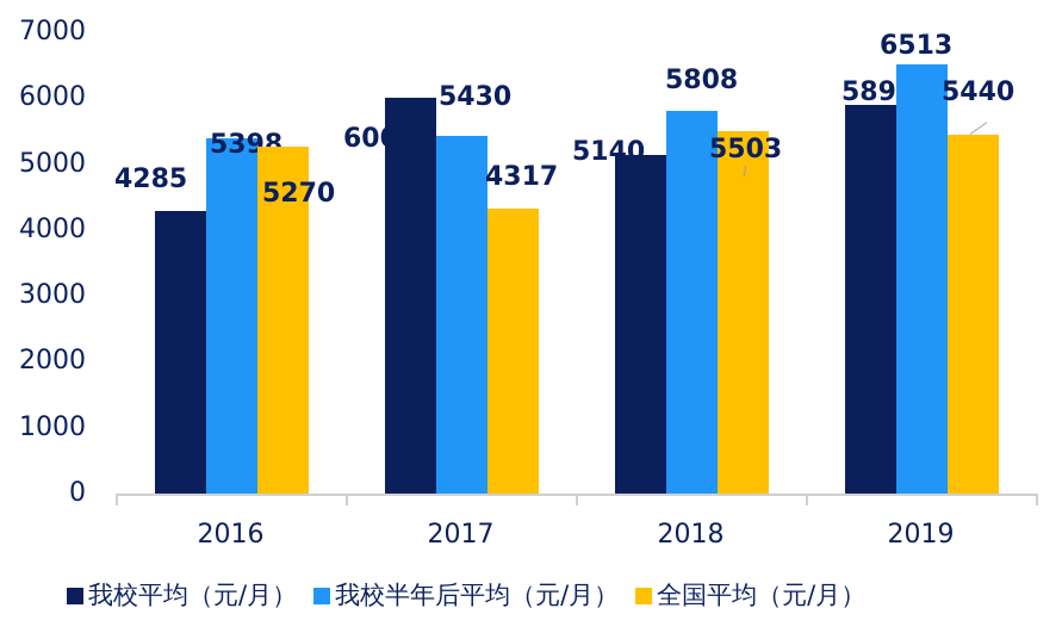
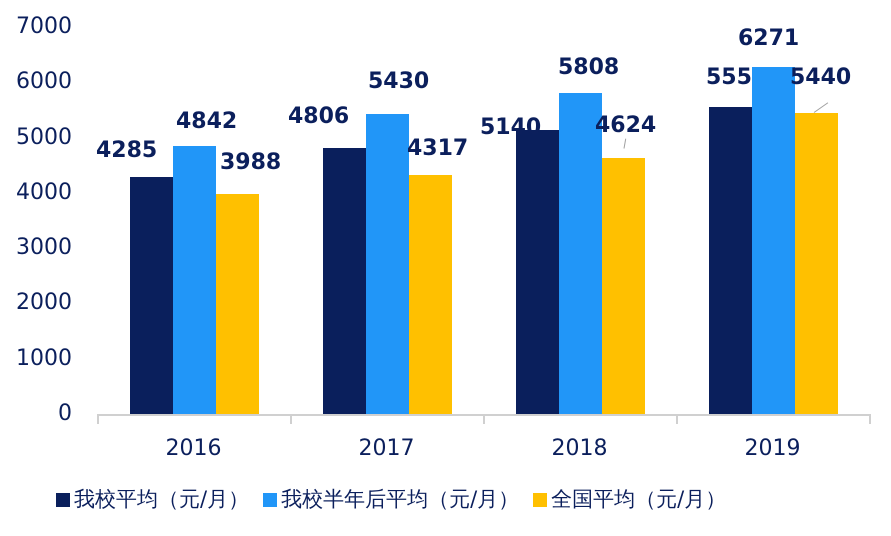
我校半年后平均（元/月）/2016: 5398 -> 4842
全国平均（元/月）/2016: 5270 -> 3988
我校平均（元/月）/2017: 6001 -> 4806
全国平均（元/月）/2018: 5503 -> 4624
我校平均（元/月）/2019: 5890 -> 5550
我校半年后平均（元/月）/2019: 6513 -> 6271
